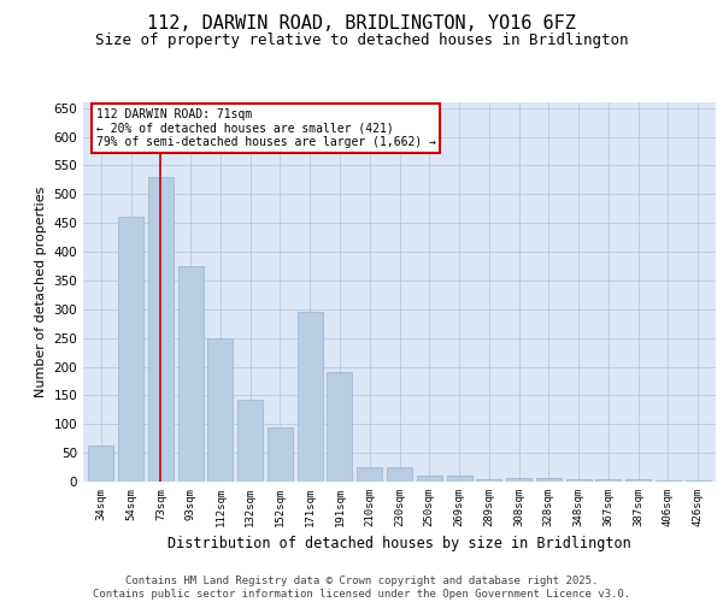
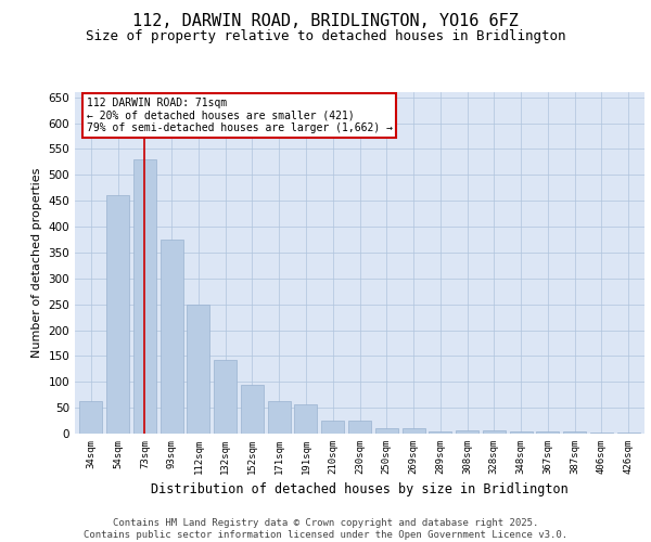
171sqm: 295 -> 63
191sqm: 190 -> 57
